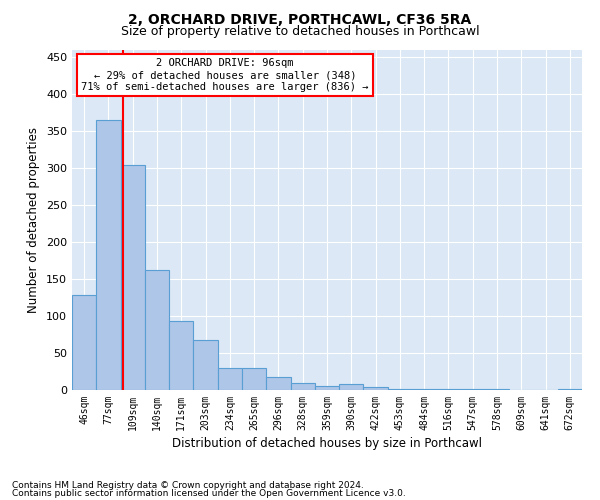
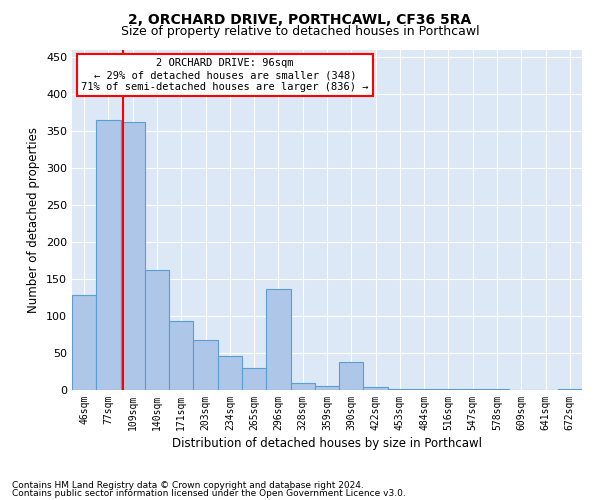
109sqm: 305 -> 362
234sqm: 30 -> 46
296sqm: 18 -> 136
390sqm: 8 -> 38
